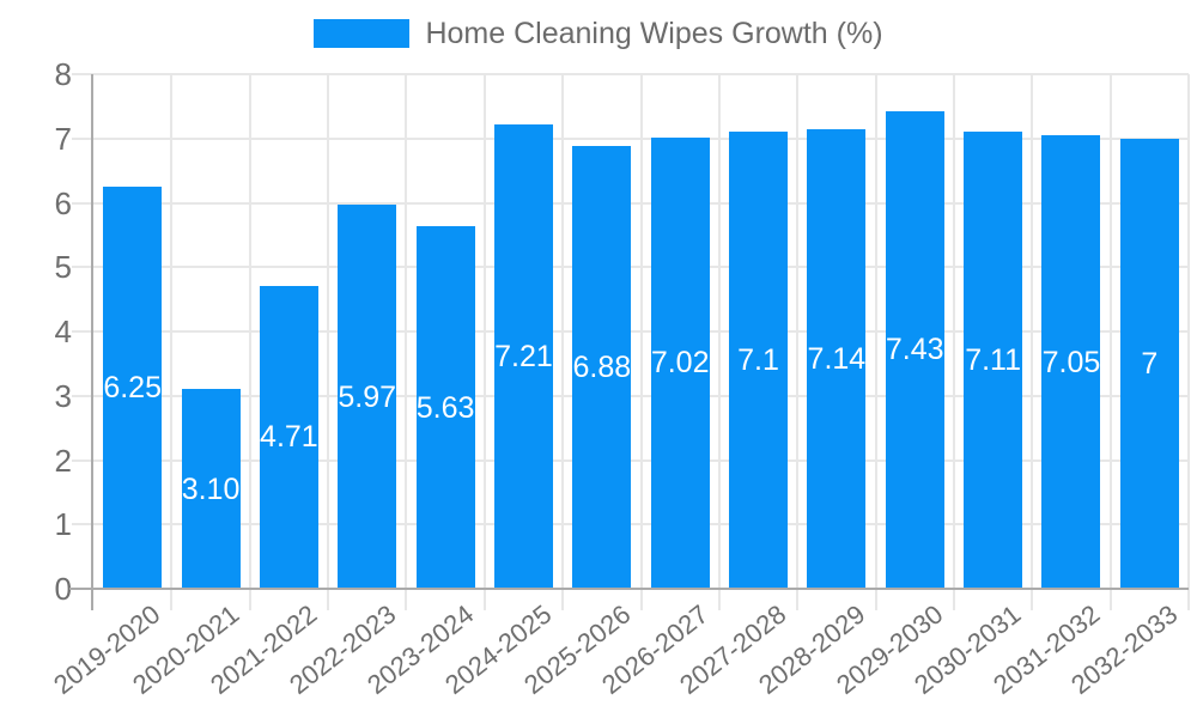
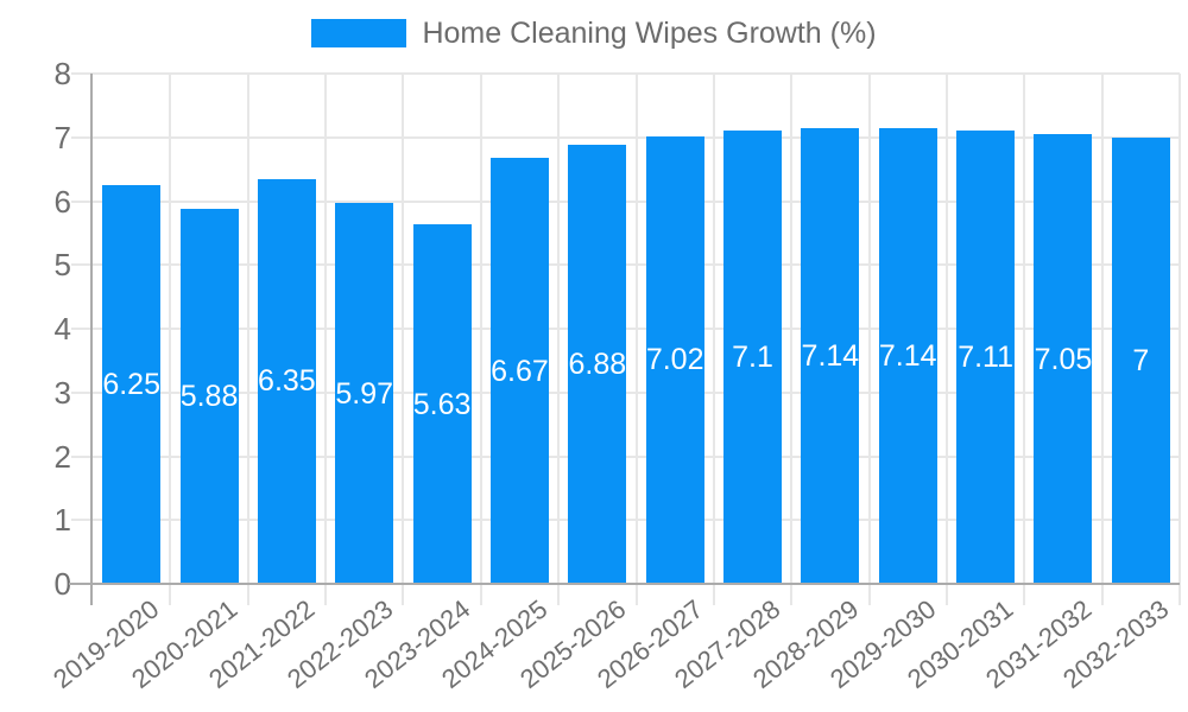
2020-2021: 3.10 -> 5.88
2021-2022: 4.71 -> 6.35
2024-2025: 7.21 -> 6.67
2029-2030: 7.43 -> 7.14
